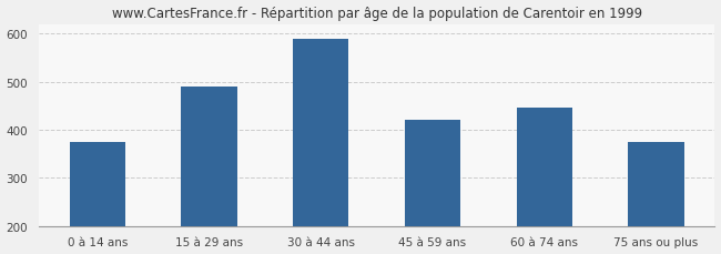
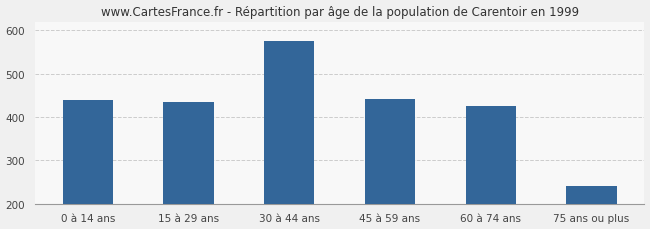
0 à 14 ans: 375 -> 440
15 à 29 ans: 490 -> 435
30 à 44 ans: 590 -> 575
45 à 59 ans: 420 -> 441
60 à 74 ans: 445 -> 425
75 ans ou plus: 375 -> 240
